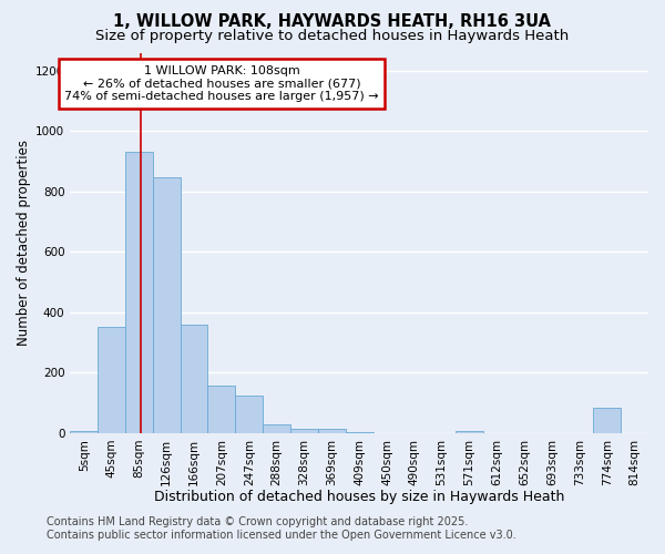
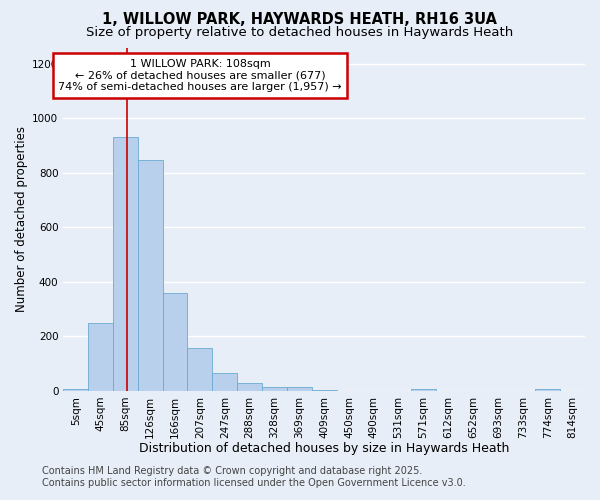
45sqm: 350 -> 248
247sqm: 125 -> 65
774sqm: 85 -> 8
